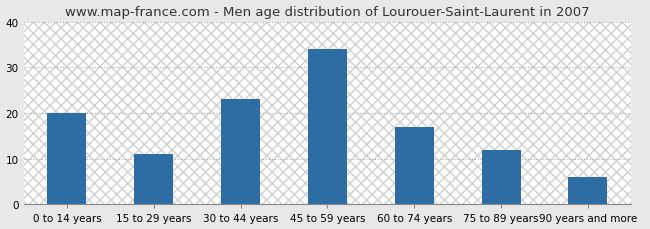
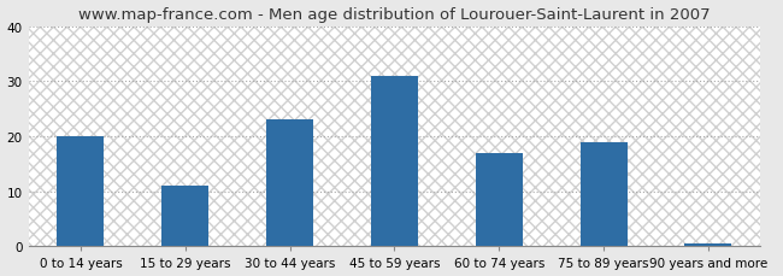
45 to 59 years: 34.0 -> 31.0
75 to 89 years: 12.0 -> 19.0
90 years and more: 6.0 -> 0.5
